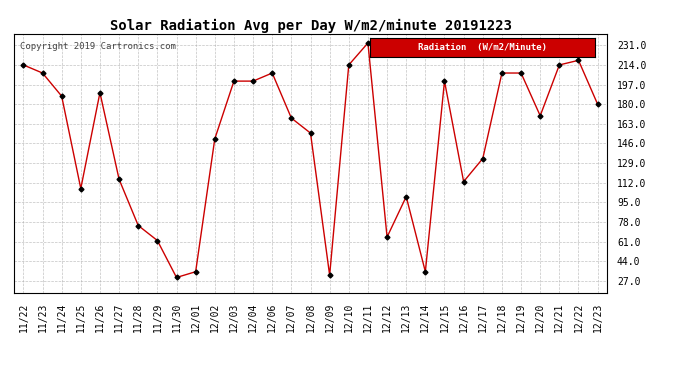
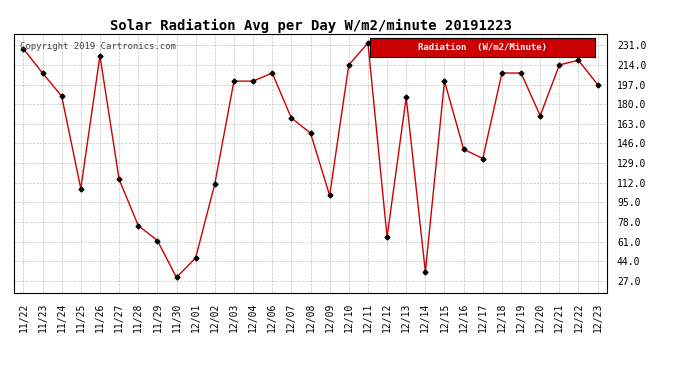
11/22: 214 -> 228
11/26: 190 -> 222
12/01: 35 -> 47
12/02: 150 -> 111
12/09: 32 -> 101
12/13: 100 -> 186
12/16: 113 -> 141
12/23: 180 -> 197
